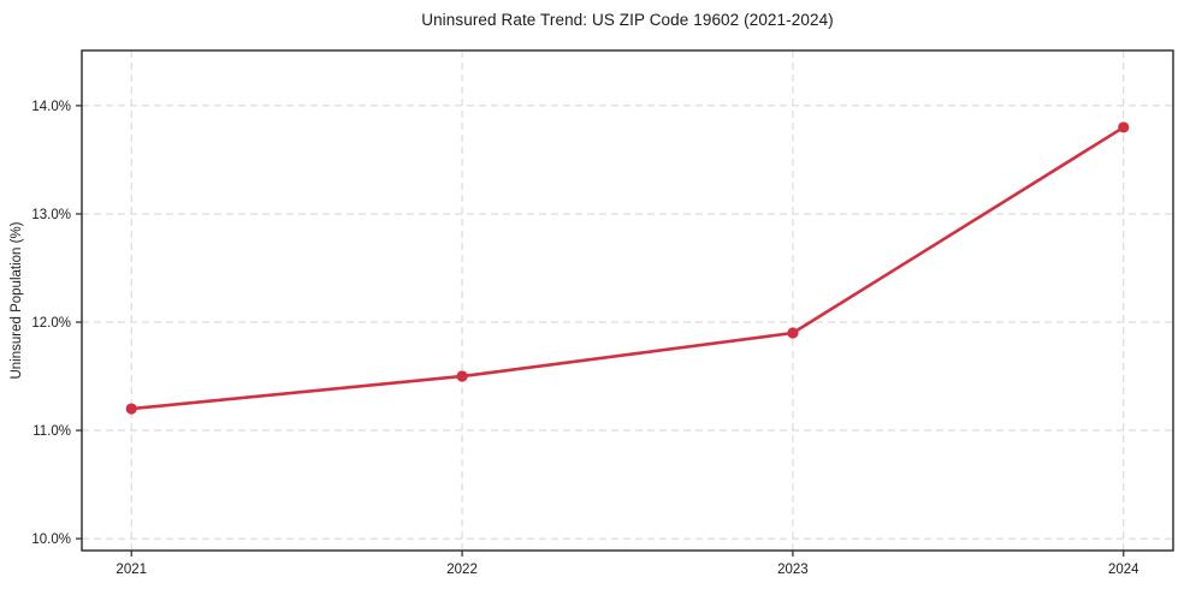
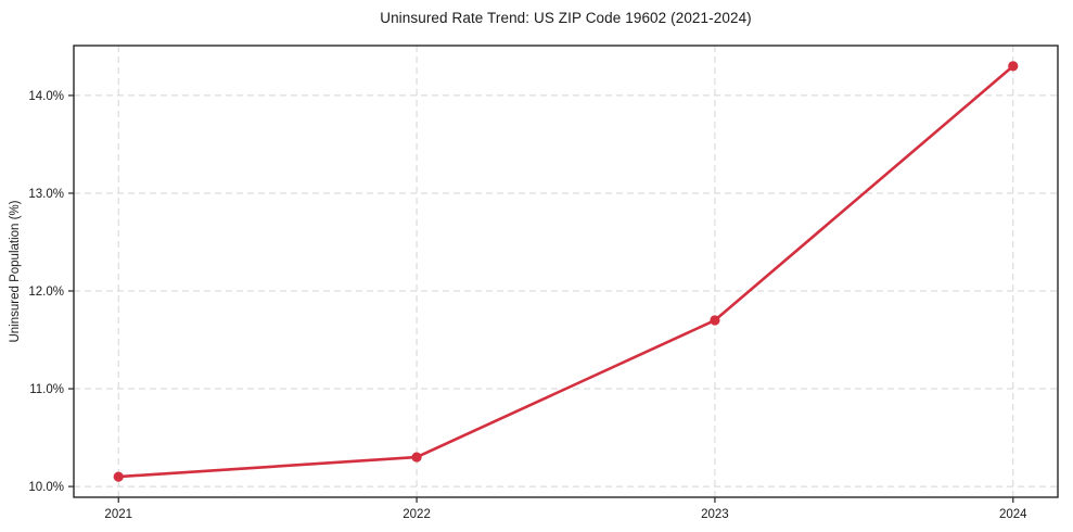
2021: 11.2% -> 10.1%
2022: 11.5% -> 10.3%
2023: 11.9% -> 11.7%
2024: 13.8% -> 14.3%
